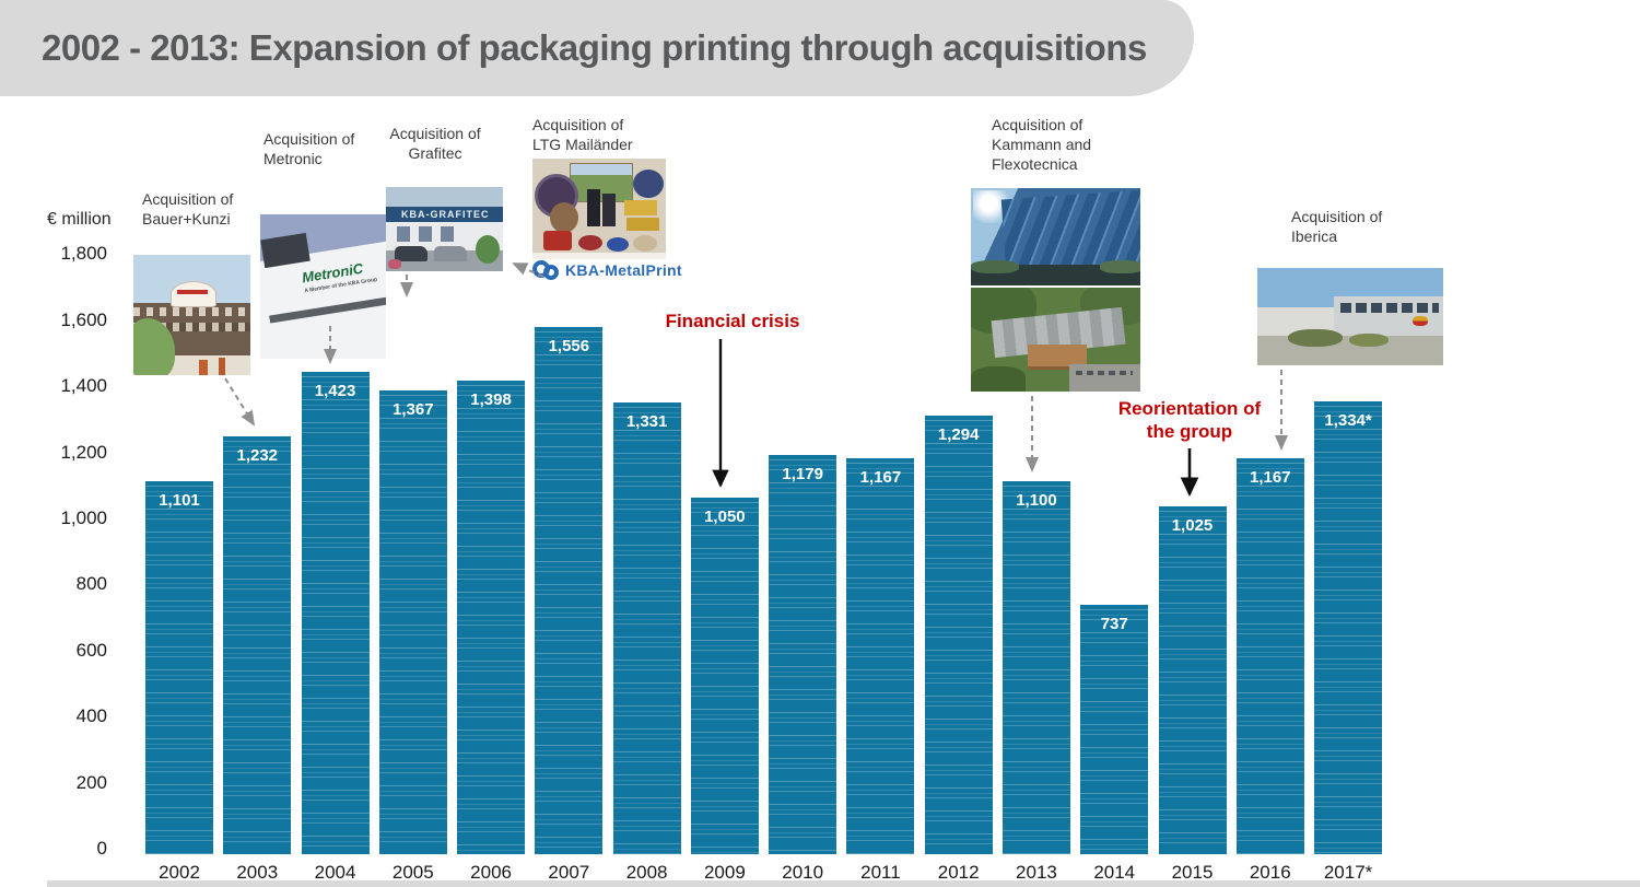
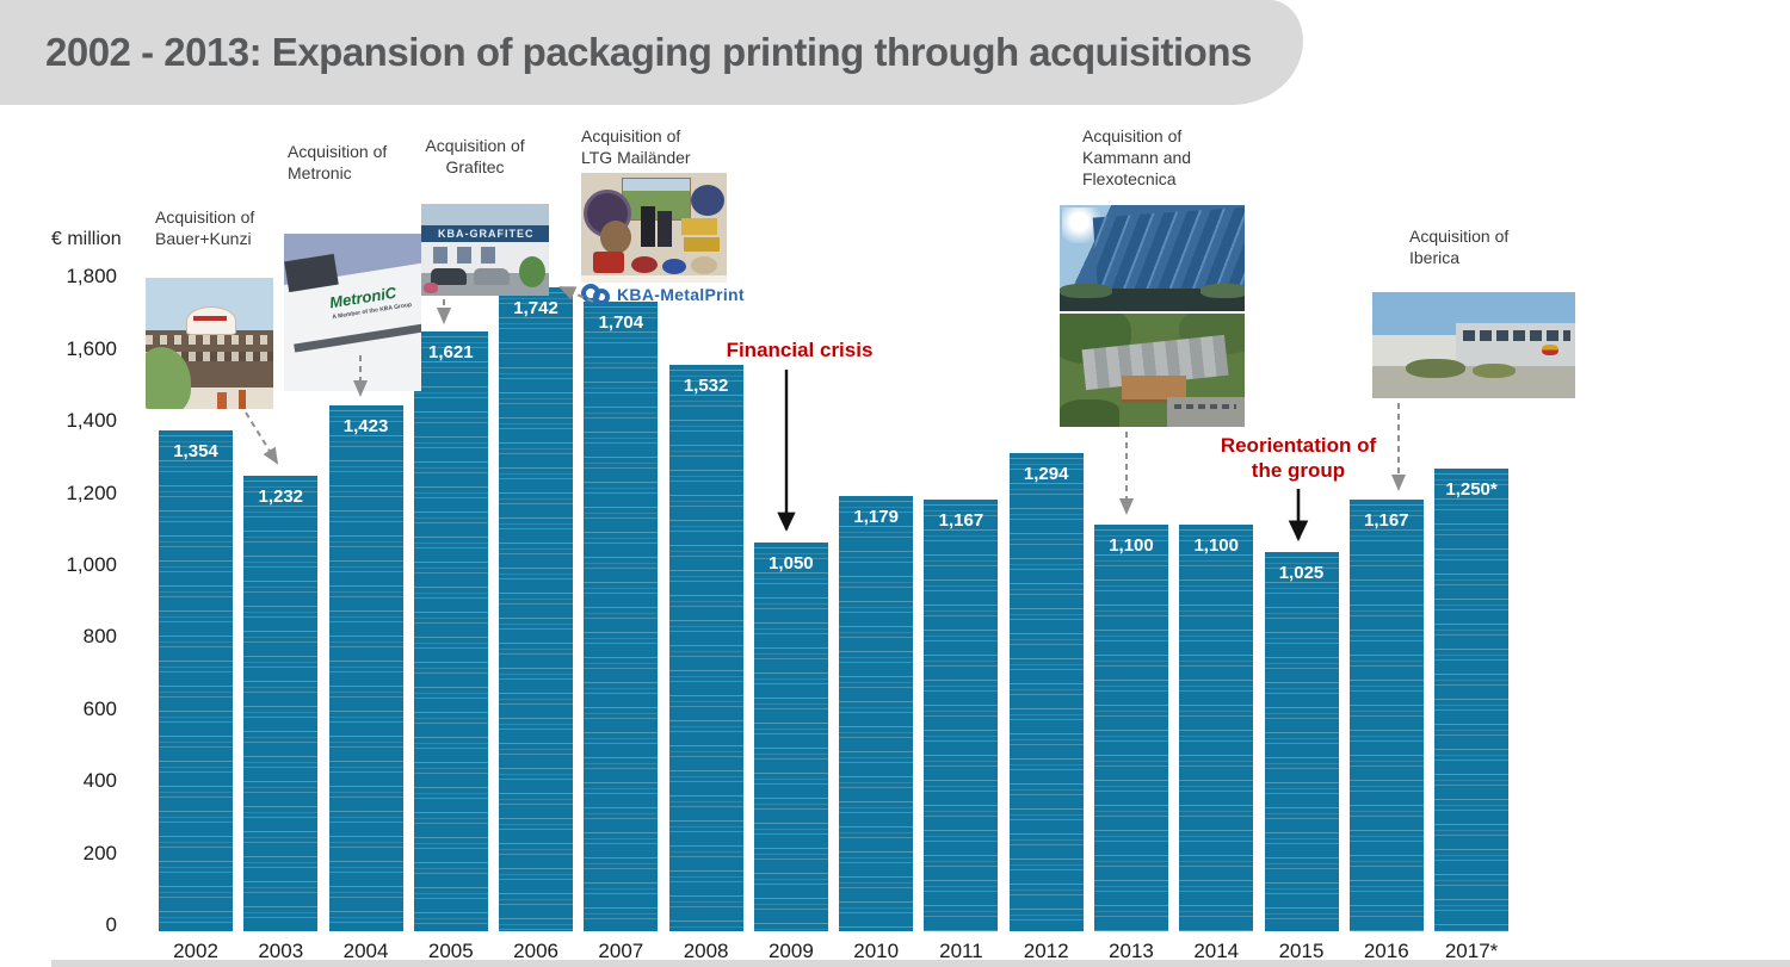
2002: 1,101 -> 1,354
2005: 1,367 -> 1,621
2006: 1,398 -> 1,742
2007: 1,556 -> 1,704
2008: 1,331 -> 1,532
2014: 737 -> 1,100
2017*: 1,334 -> 1,250
